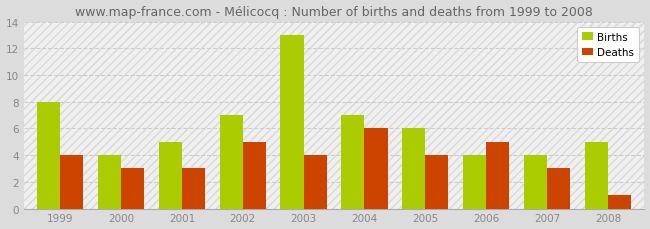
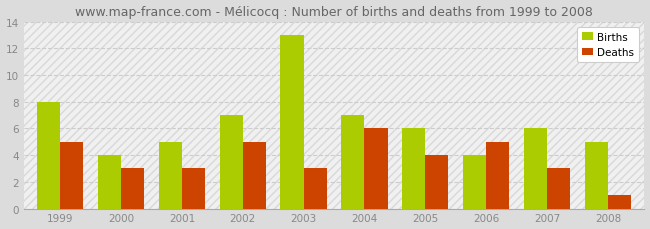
Deaths/1999: 4 -> 5
Deaths/2003: 4 -> 3
Births/2007: 4 -> 6
